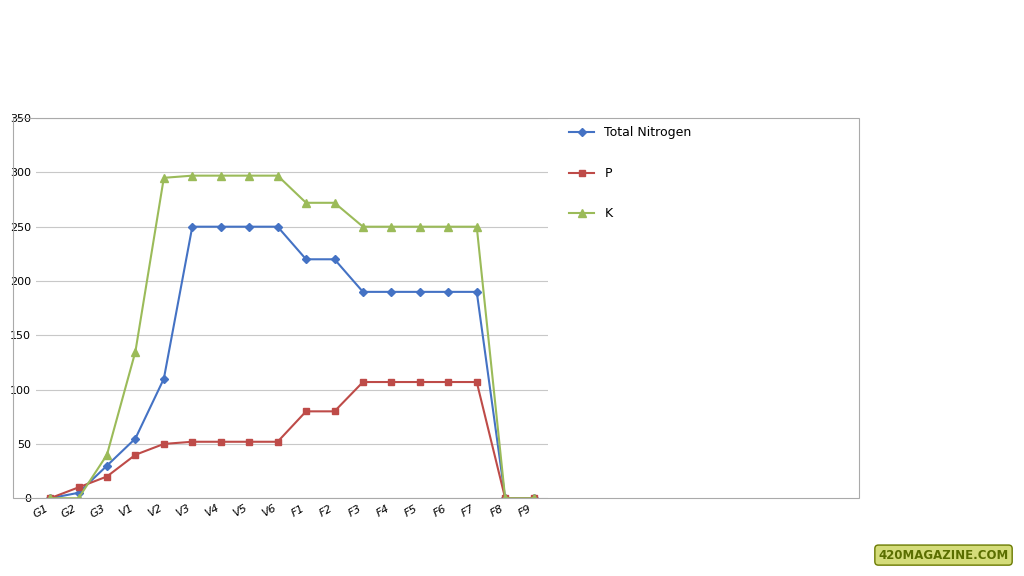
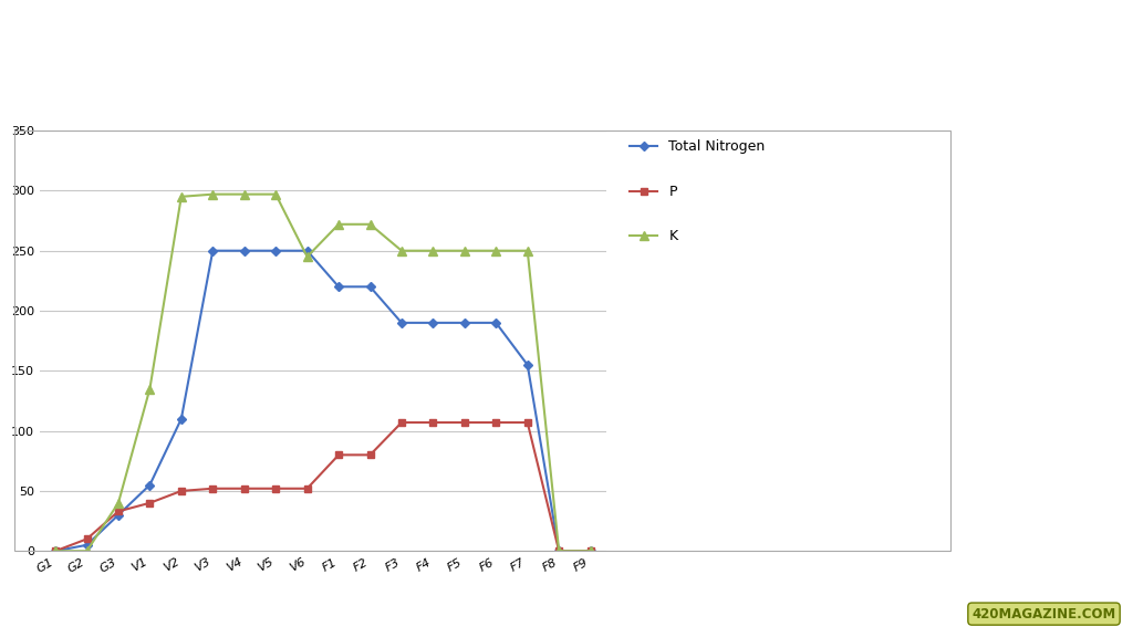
P/G3: 20 -> 33
K/V6: 297 -> 245
Total Nitrogen/F7: 190 -> 155
